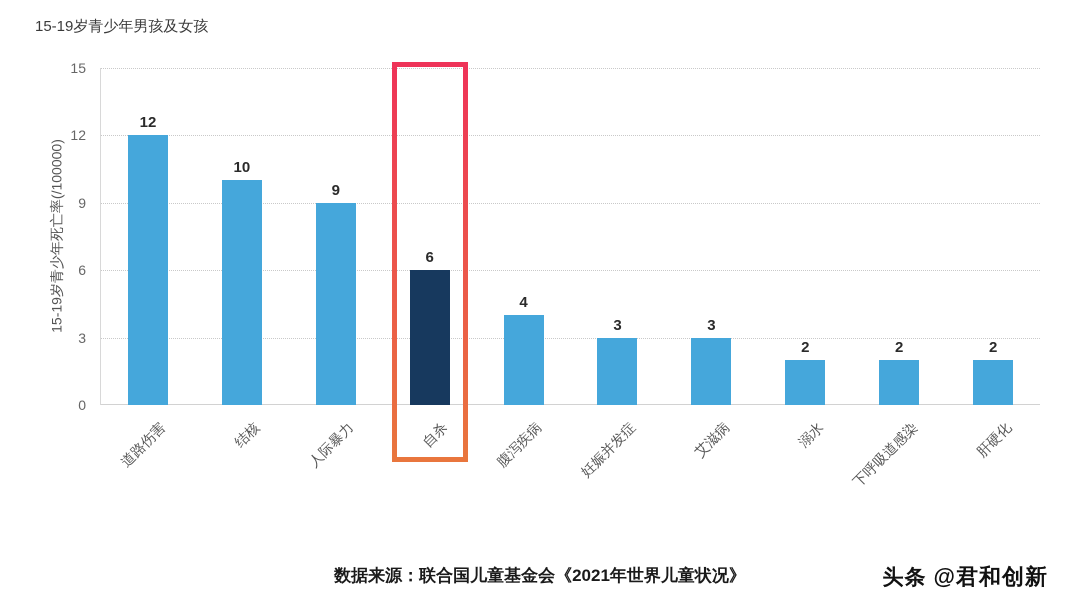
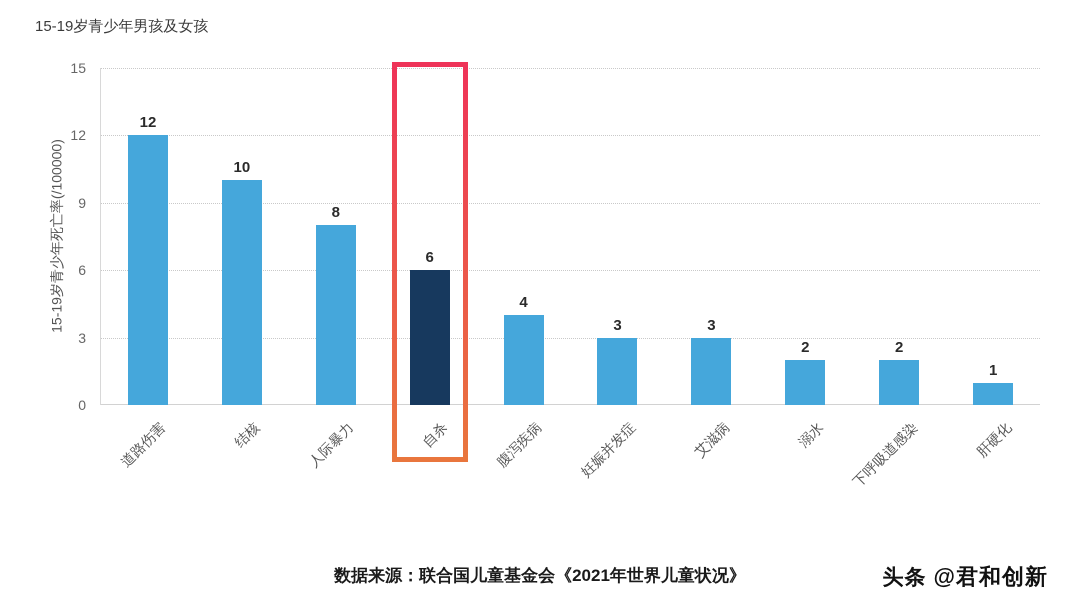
人际暴力: 9 -> 8
肝硬化: 2 -> 1
